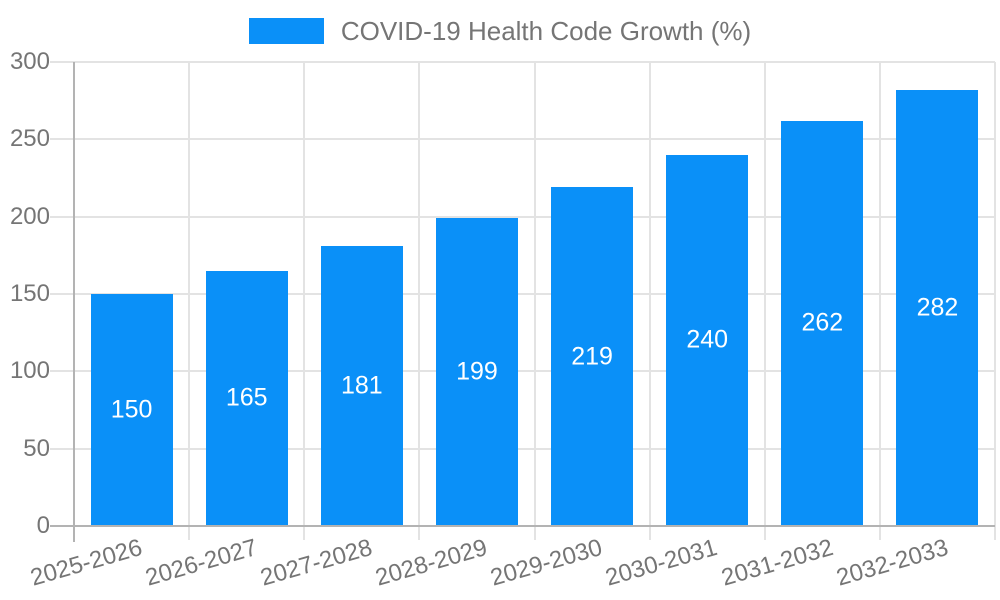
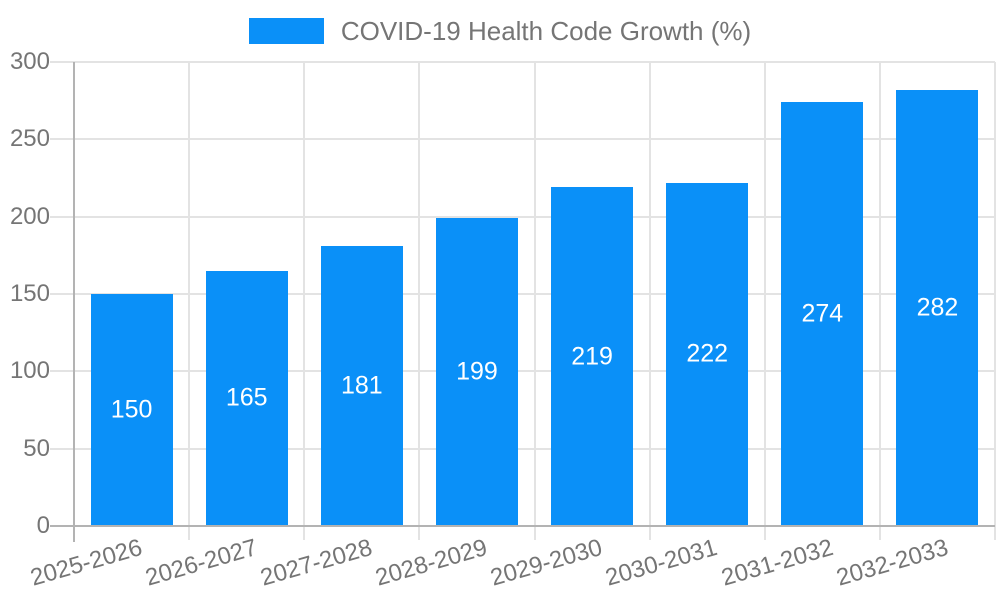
2030-2031: 240 -> 222
2031-2032: 262 -> 274
